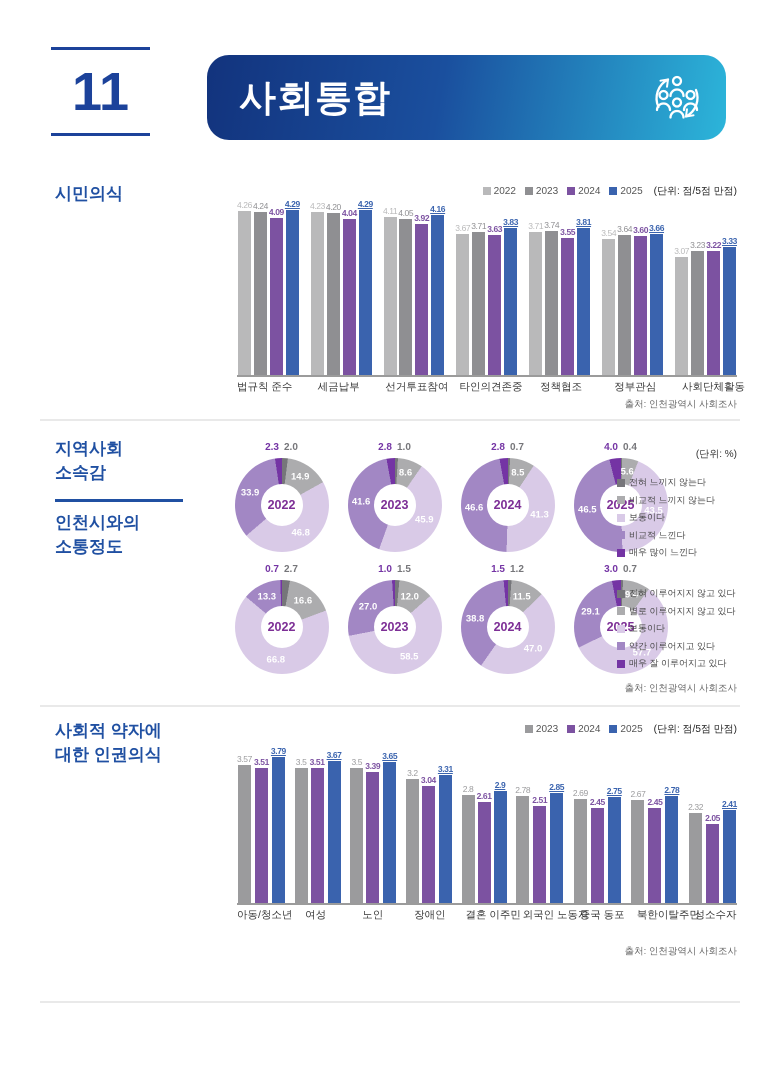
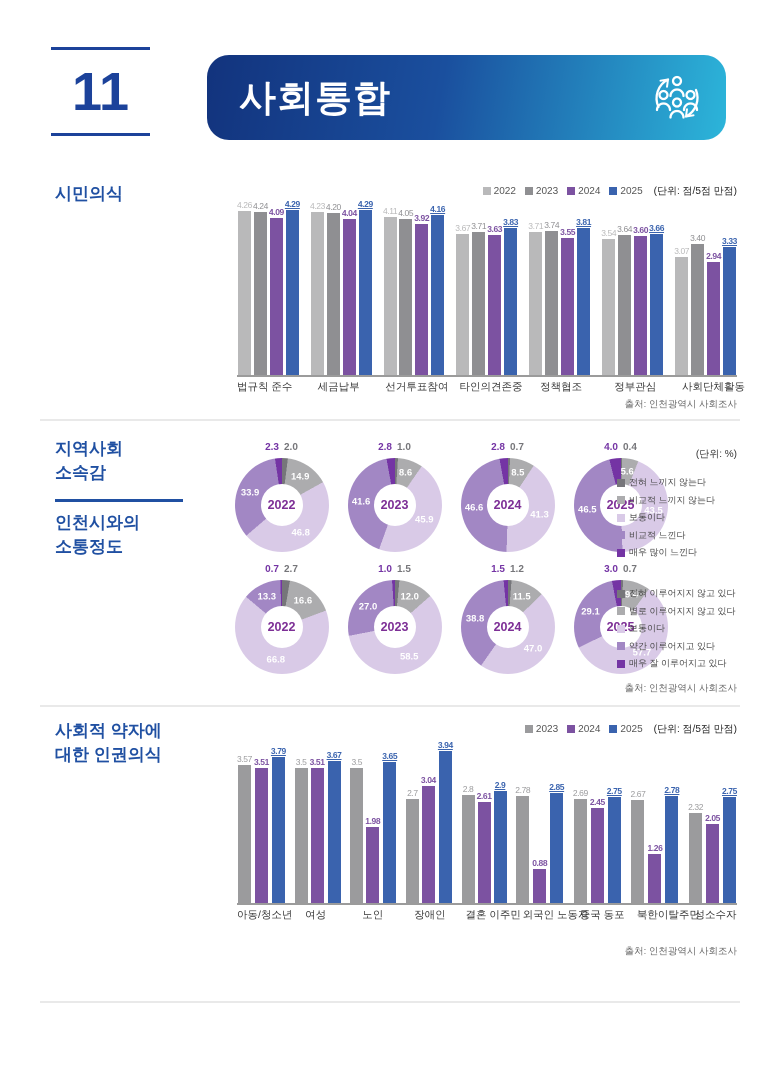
시민의식/2023/사회단체활동: 3.23 -> 3.40
시민의식/2024/사회단체활동: 3.22 -> 2.94
사회적 약자에 대한 인권의식/2024/노인: 3.39 -> 1.98
사회적 약자에 대한 인권의식/2023/장애인: 3.2 -> 2.7
사회적 약자에 대한 인권의식/2025/장애인: 3.31 -> 3.94
사회적 약자에 대한 인권의식/2024/외국인 노동자: 2.51 -> 0.88
사회적 약자에 대한 인권의식/2024/북한이탈주민: 2.45 -> 1.26
사회적 약자에 대한 인권의식/2025/성소수자: 2.41 -> 2.75
